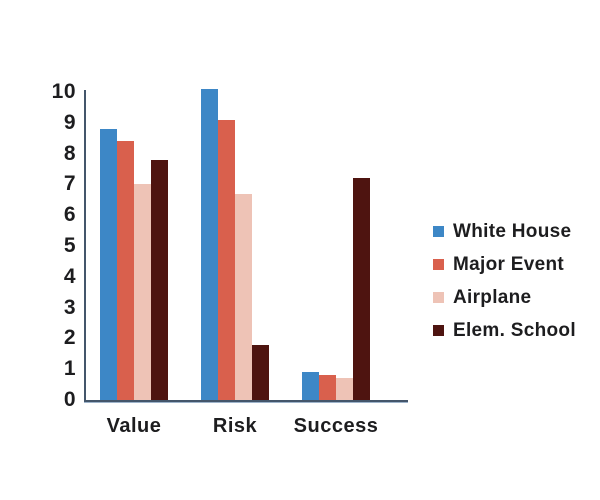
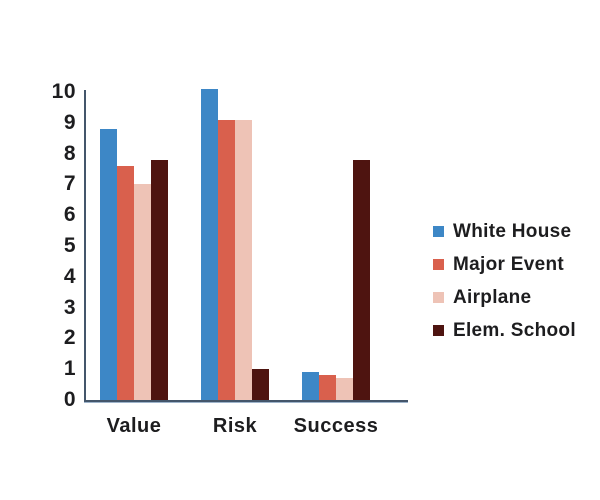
Major Event/Value: 8.4 -> 7.6
Airplane/Risk: 6.7 -> 9.1
Elem. School/Risk: 1.8 -> 1.0
Elem. School/Success: 7.2 -> 7.8
